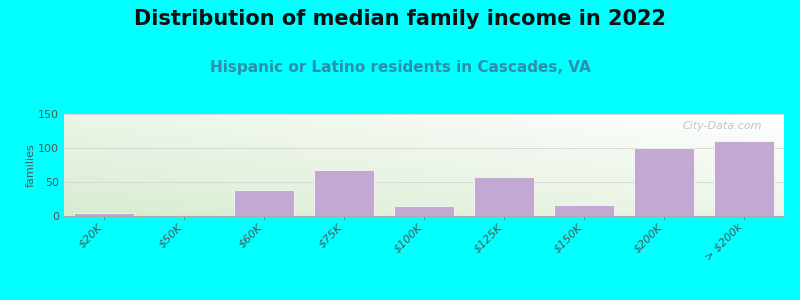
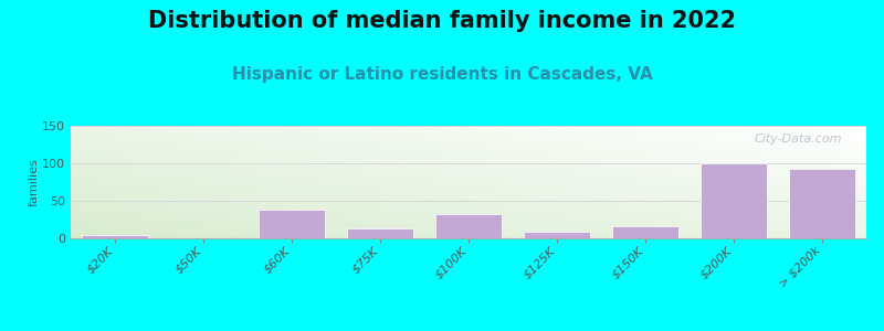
$75K: 68 -> 13
$100K: 14 -> 33
$125K: 58 -> 9
> $200k: 110 -> 92
